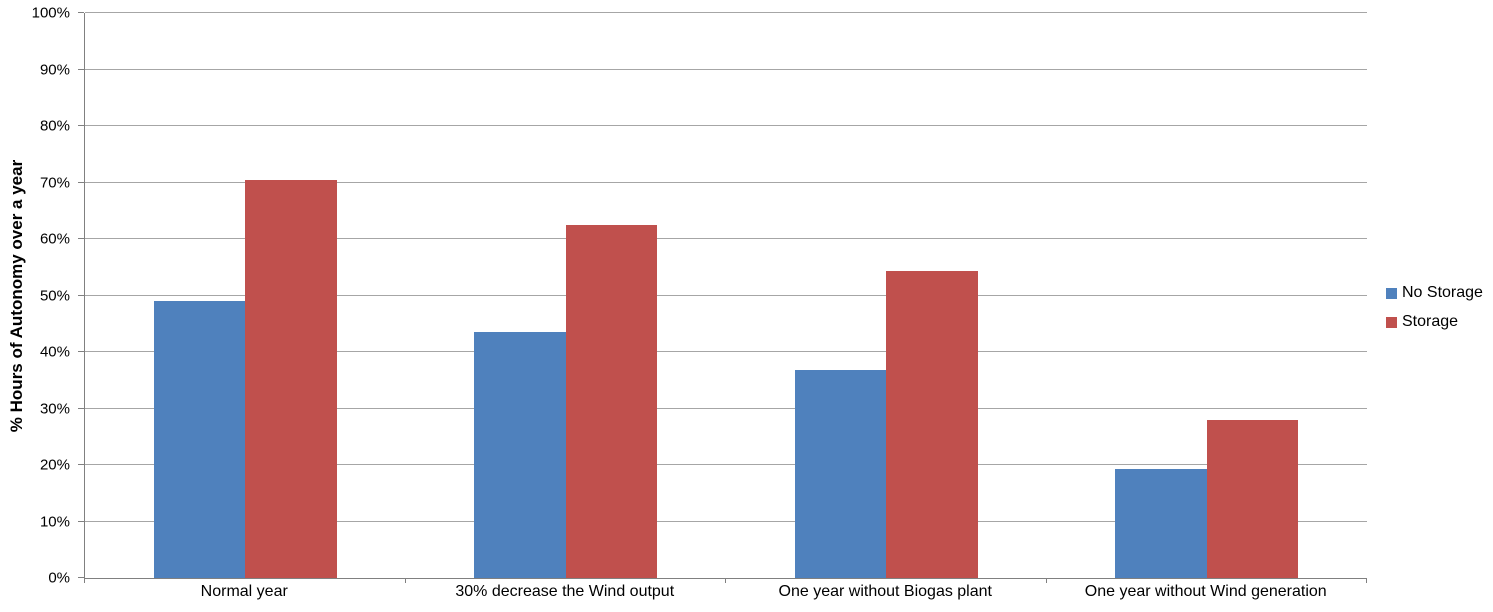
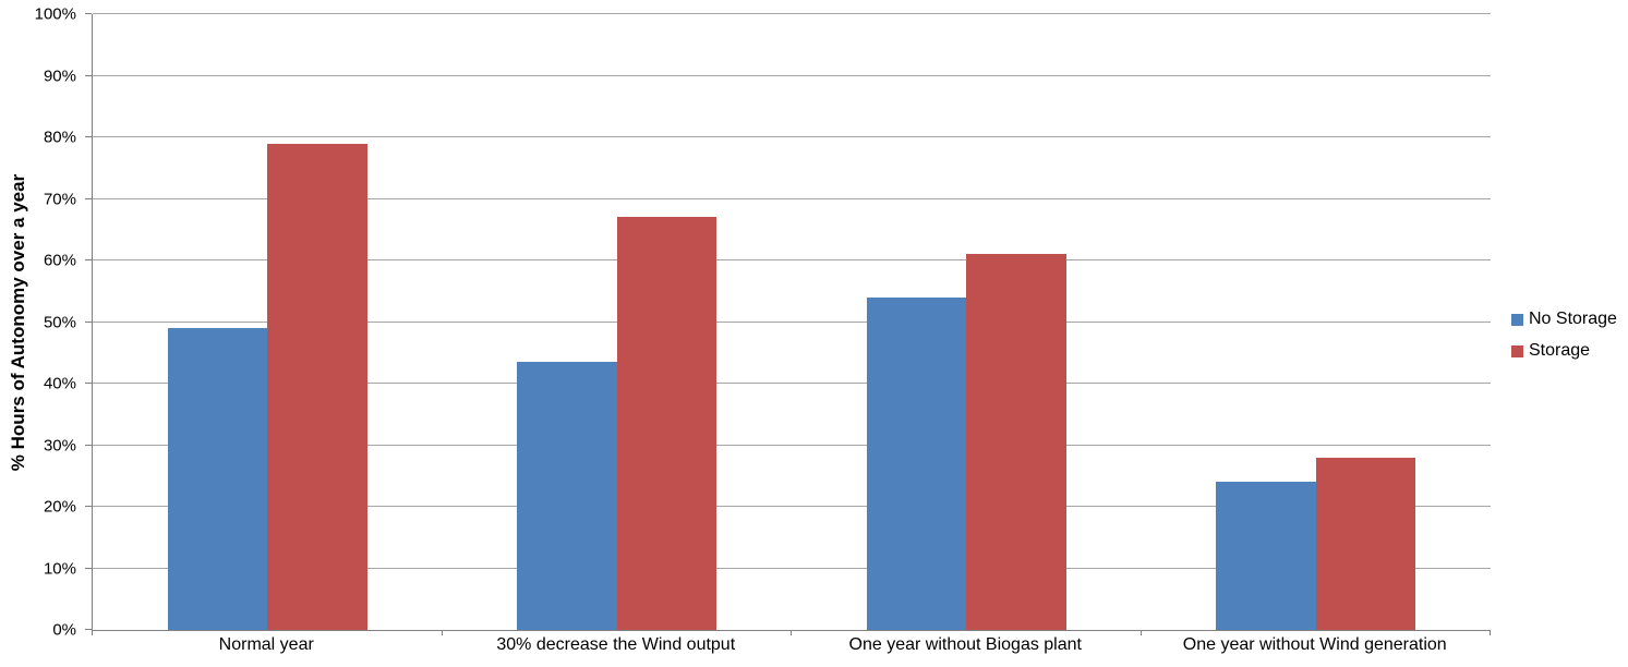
Storage/Normal year: 70% -> 79%
Storage/30% decrease the Wind output: 62% -> 67%
No Storage/One year without Biogas plant: 37% -> 54%
Storage/One year without Biogas plant: 54% -> 61%
No Storage/One year without Wind generation: 19% -> 24%
